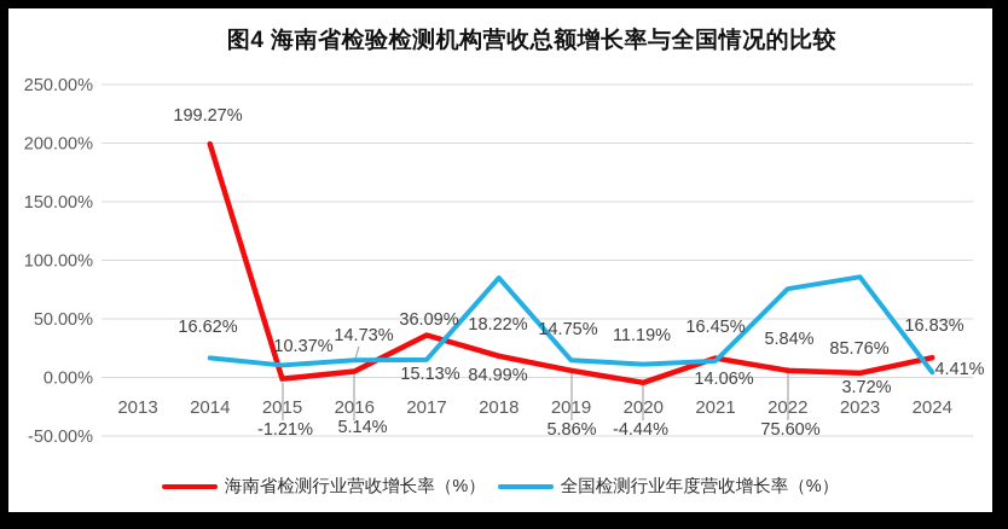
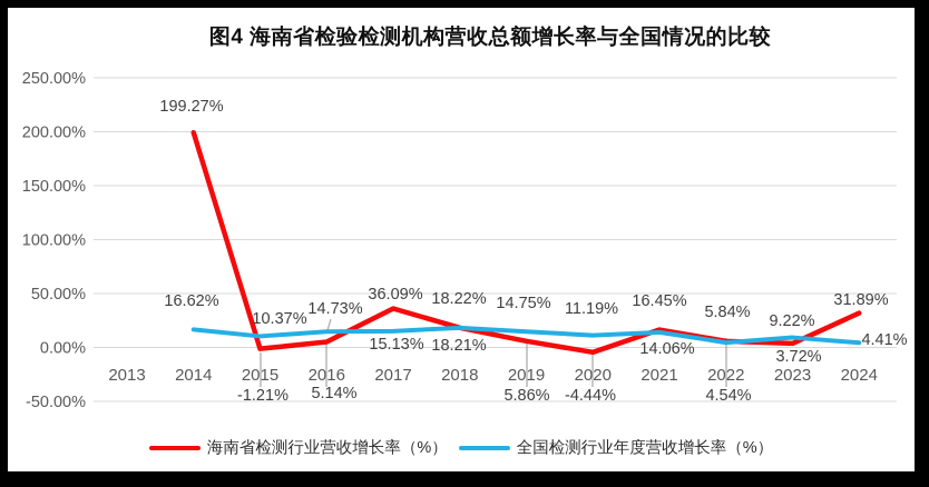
全国检测行业年度营收增长率（%）/2018: 84.99% -> 18.21%
全国检测行业年度营收增长率（%）/2022: 75.60% -> 4.54%
全国检测行业年度营收增长率（%）/2023: 85.76% -> 9.22%
海南省检测行业营收增长率（%）/2024: 16.83% -> 31.89%
